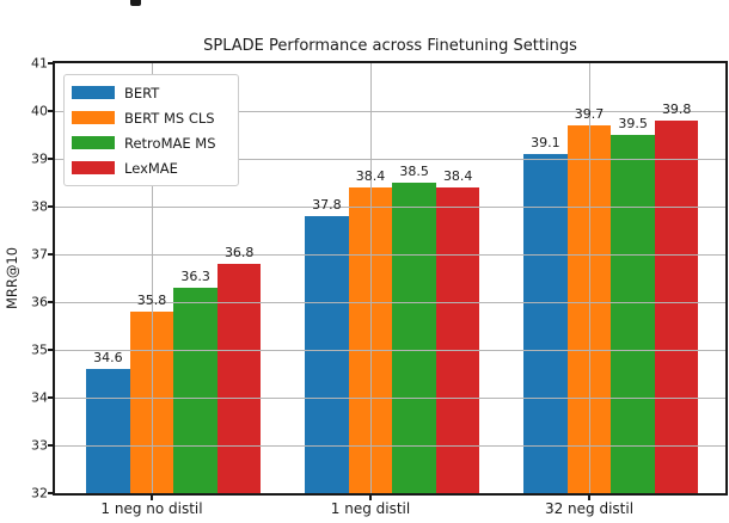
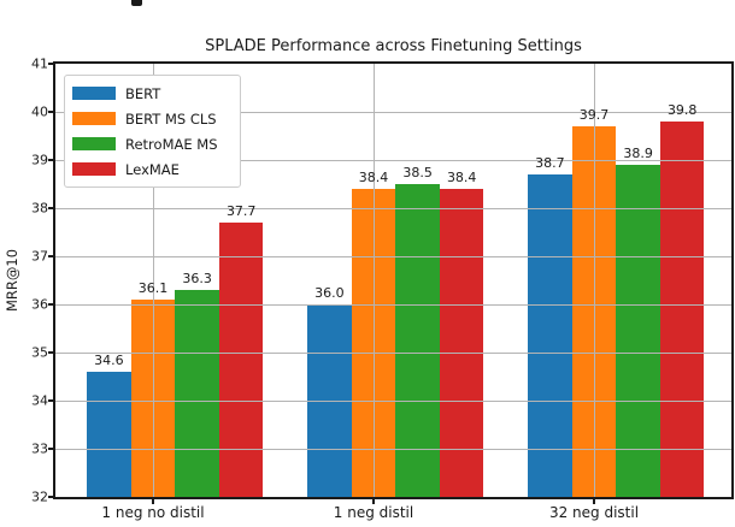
BERT MS CLS/1 neg no distil: 35.8 -> 36.1
LexMAE/1 neg no distil: 36.8 -> 37.7
BERT/1 neg distil: 37.8 -> 36.0
BERT/32 neg distil: 39.1 -> 38.7
RetroMAE MS/32 neg distil: 39.5 -> 38.9
